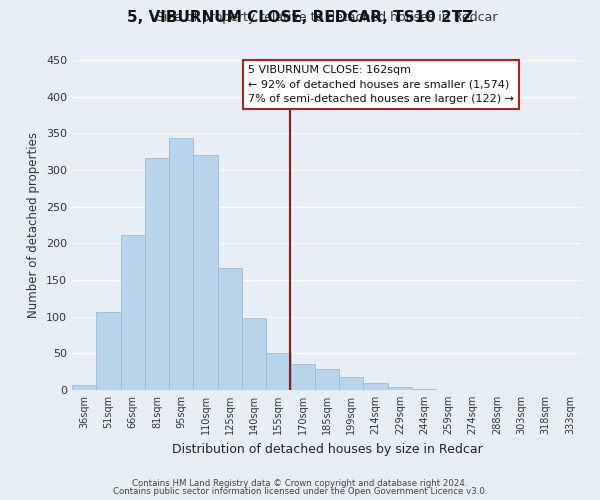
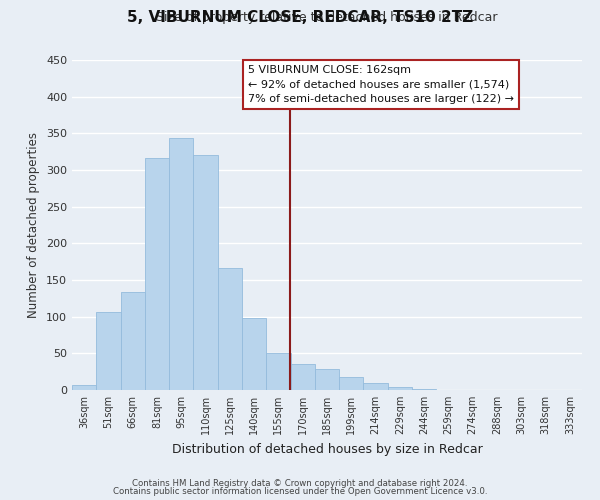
66sqm: 211 -> 134
